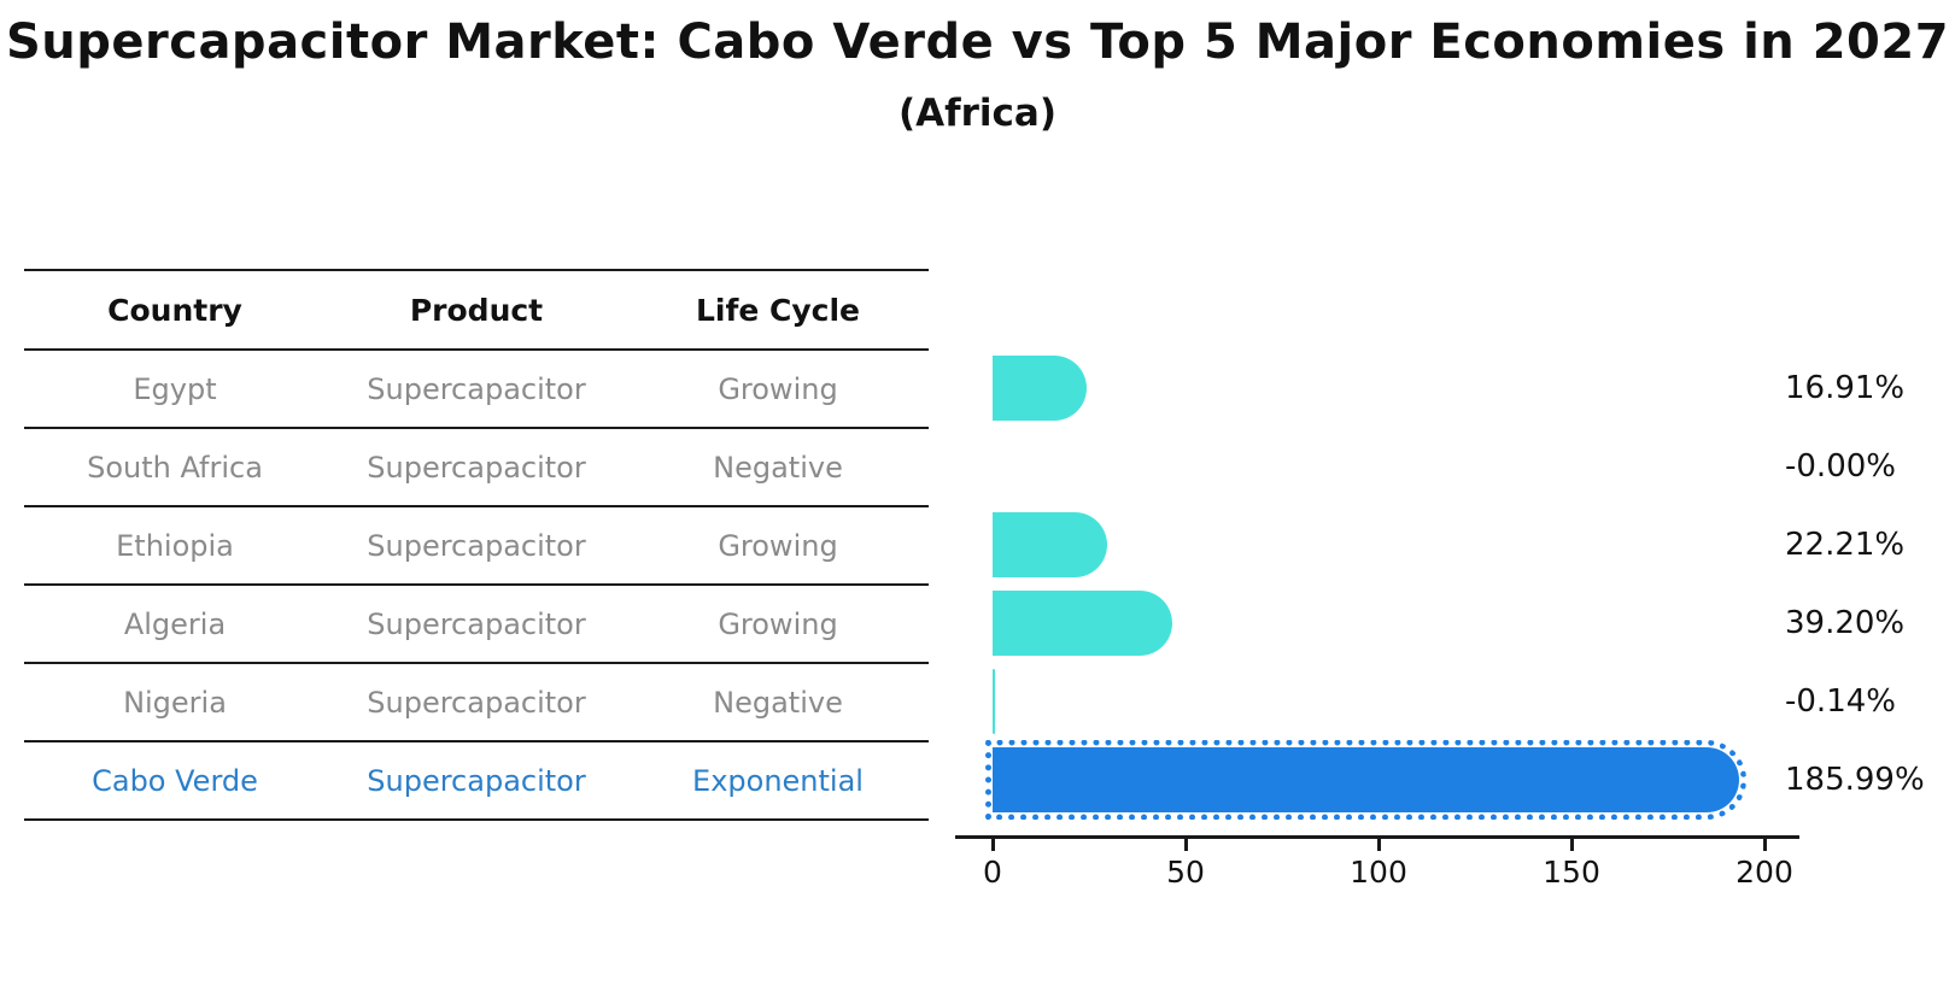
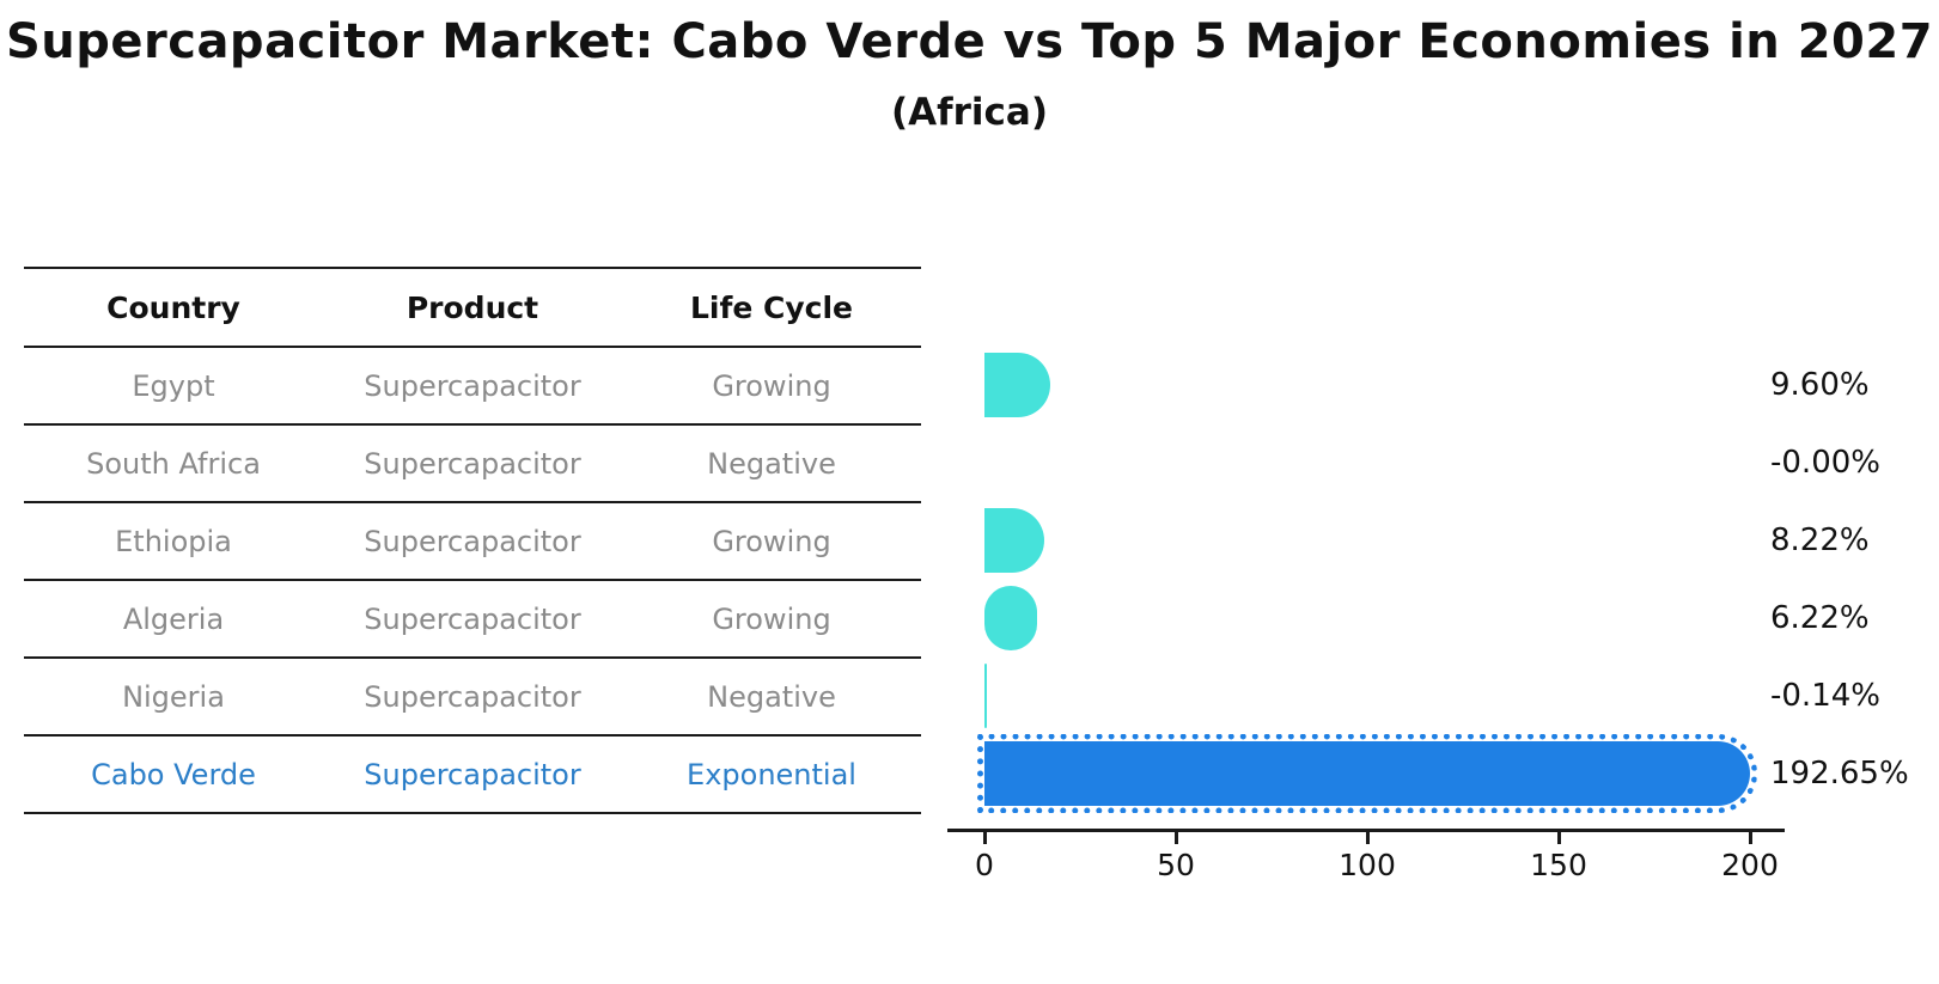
Egypt: 16.91% -> 9.60%
Ethiopia: 22.21% -> 8.22%
Algeria: 39.20% -> 6.22%
Cabo Verde: 185.99% -> 192.65%
